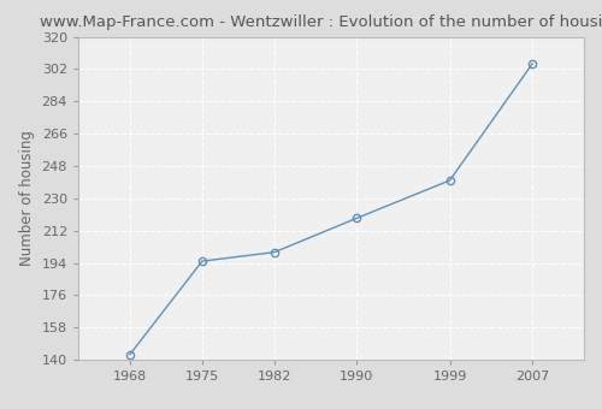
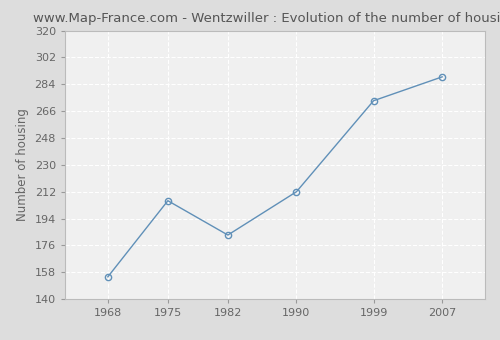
1968: 143 -> 155
1975: 195 -> 206
1982: 200 -> 183
1990: 219 -> 212
1999: 240 -> 273
2007: 305 -> 289
